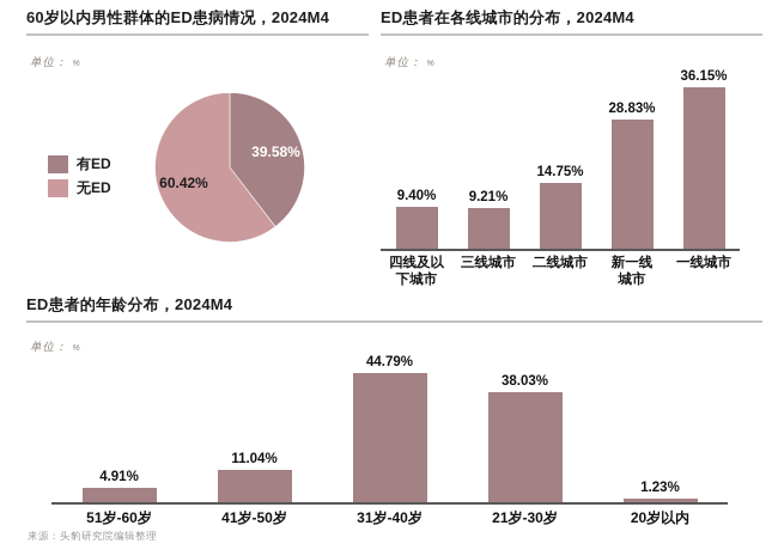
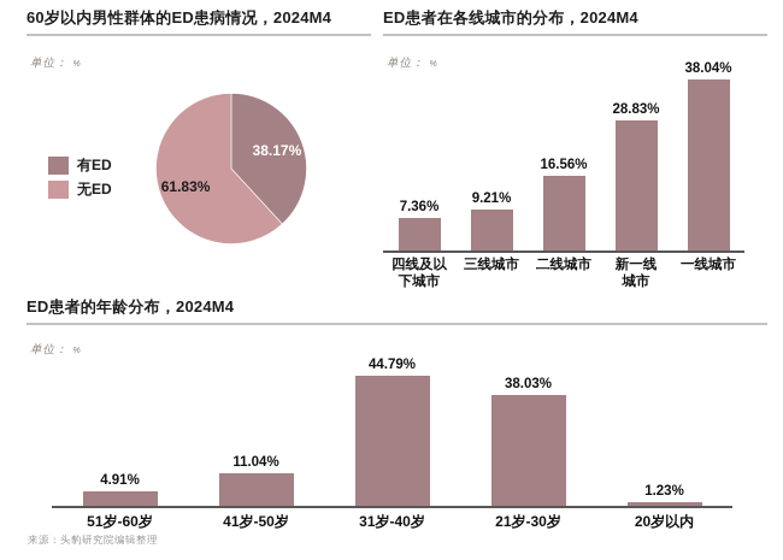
60岁以内男性群体的ED患病情况，2024M4/有ED: 39.58% -> 38.17%
60岁以内男性群体的ED患病情况，2024M4/无ED: 60.42% -> 61.83%
ED患者在各线城市的分布，2024M4/四线及以下城市: 9.40% -> 7.36%
ED患者在各线城市的分布，2024M4/二线城市: 14.75% -> 16.56%
ED患者在各线城市的分布，2024M4/一线城市: 36.15% -> 38.04%
